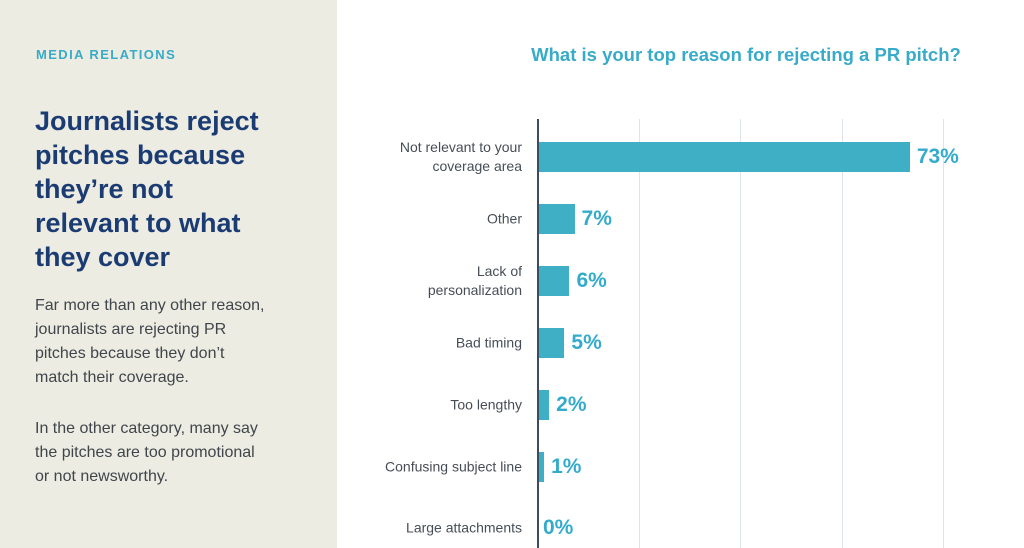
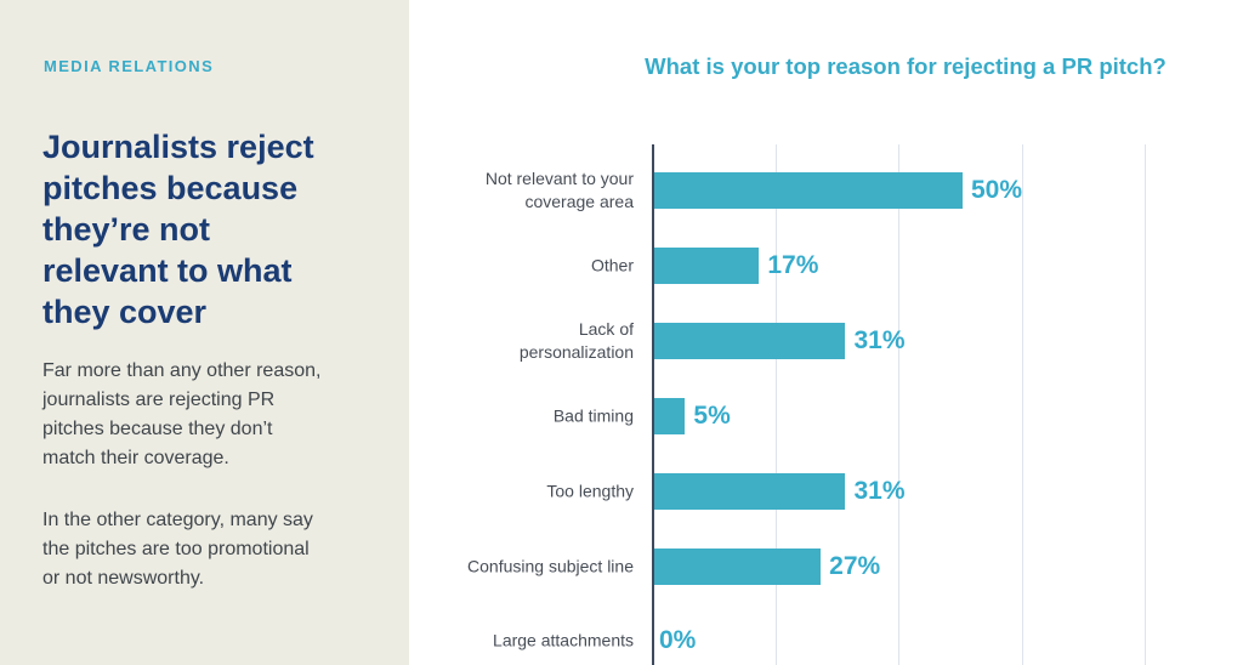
Not relevant to your coverage area: 73% -> 50%
Other: 7% -> 17%
Lack of personalization: 6% -> 31%
Too lengthy: 2% -> 31%
Confusing subject line: 1% -> 27%
